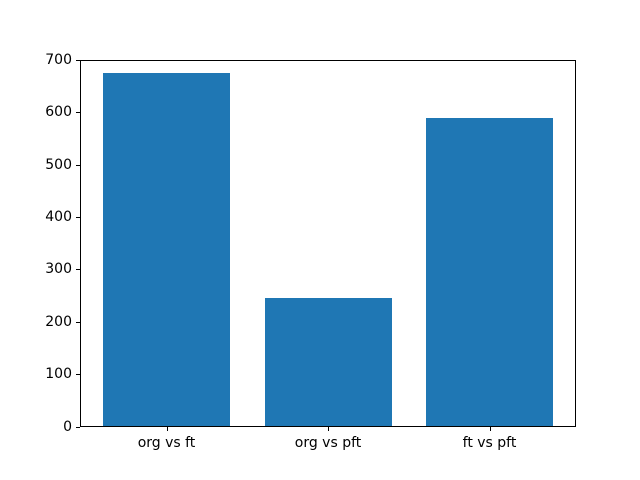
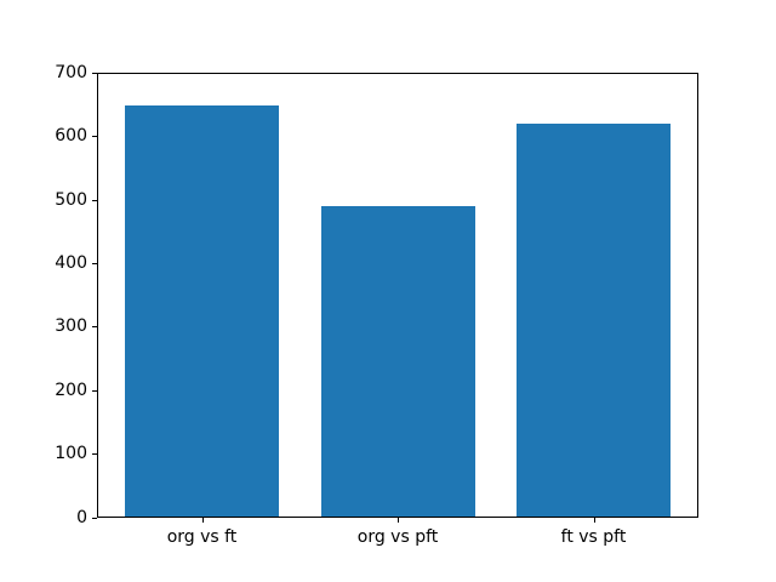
org vs ft: 680 -> 650
org vs pft: 240 -> 490
ft vs pft: 590 -> 620
